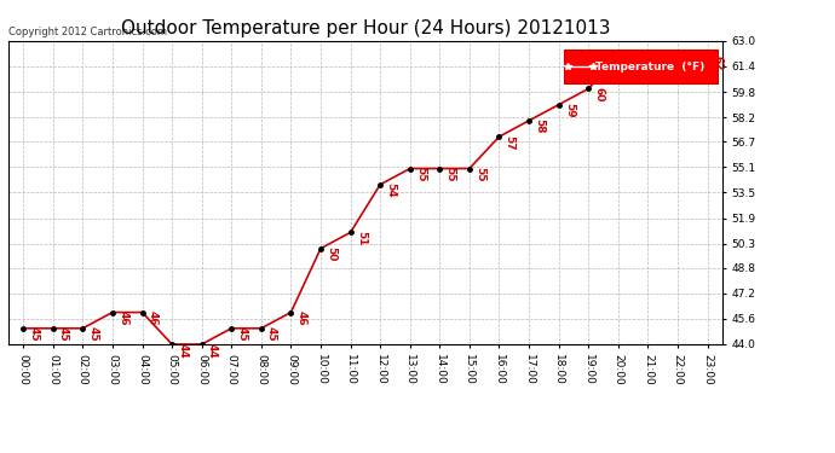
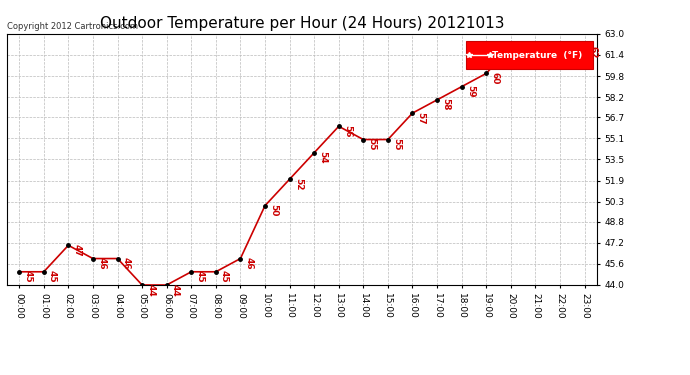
02:00: 45 -> 47
11:00: 51 -> 52
13:00: 55 -> 56
